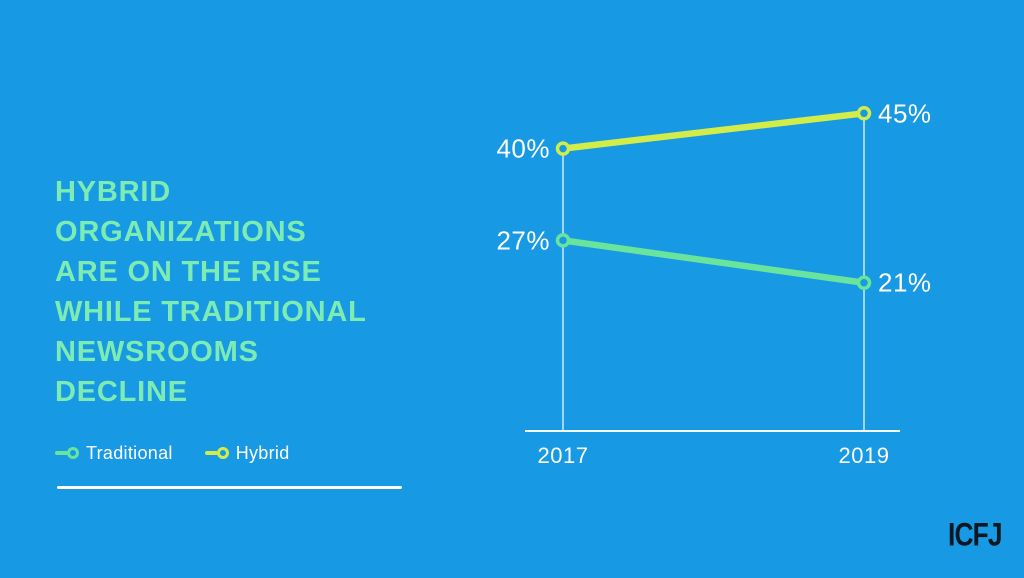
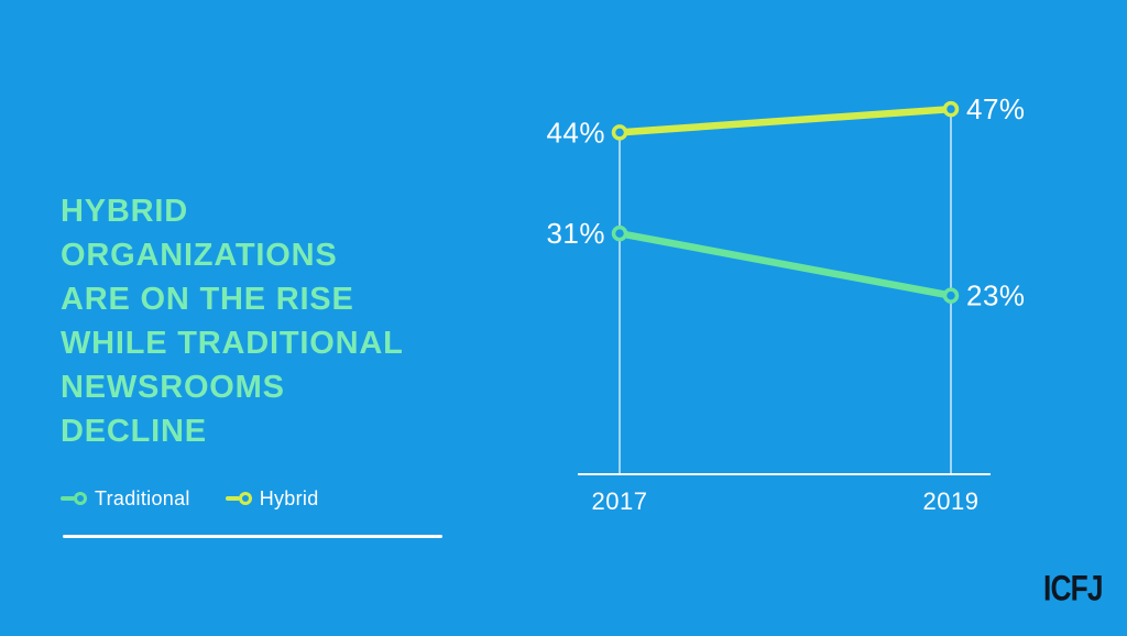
Traditional/2017: 27% -> 31%
Hybrid/2017: 40% -> 44%
Traditional/2019: 21% -> 23%
Hybrid/2019: 45% -> 47%
